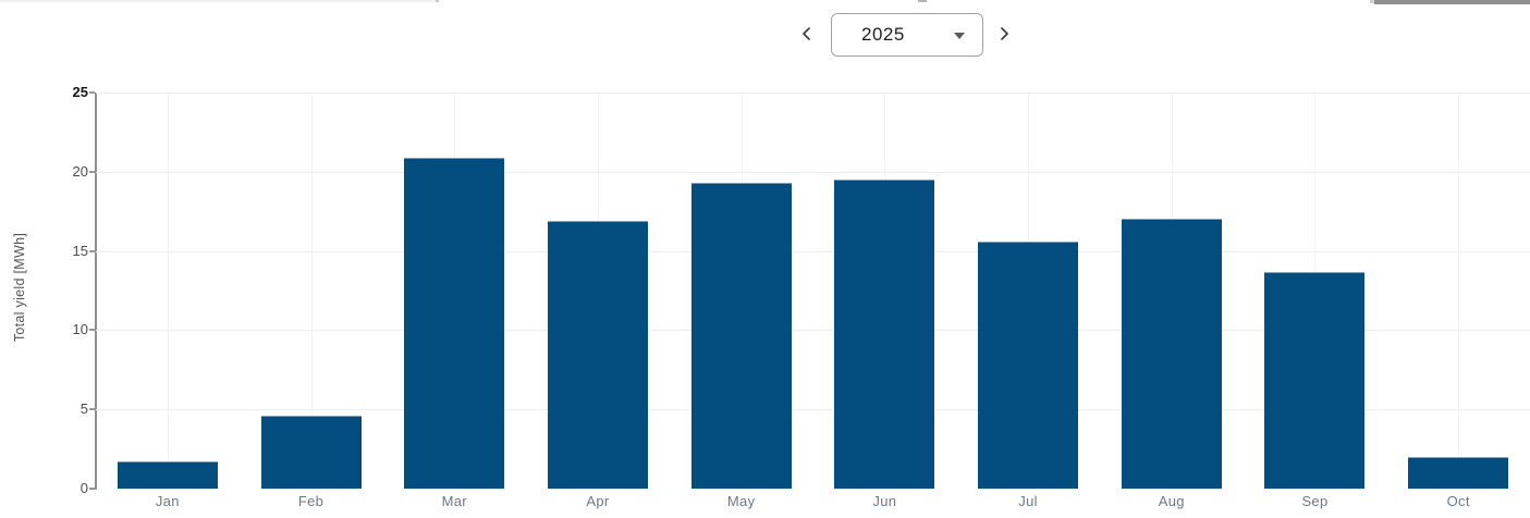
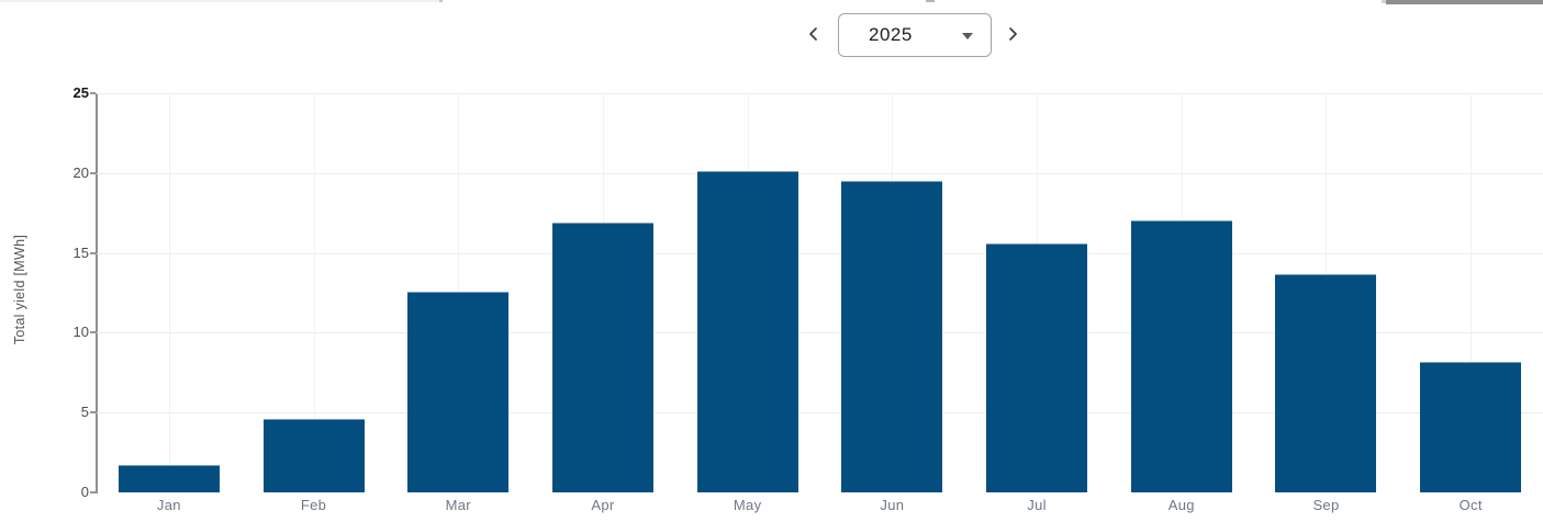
Mar: 20.9 -> 12.6
May: 19.3 -> 20.1
Oct: 2.0 -> 8.2
